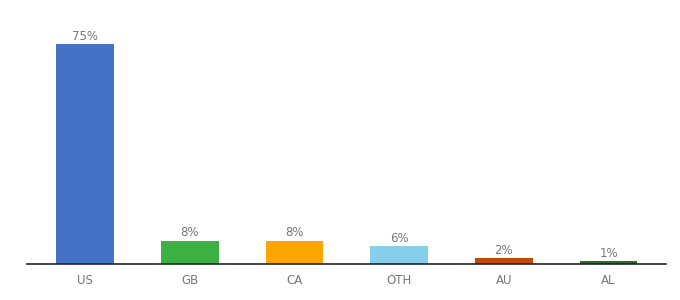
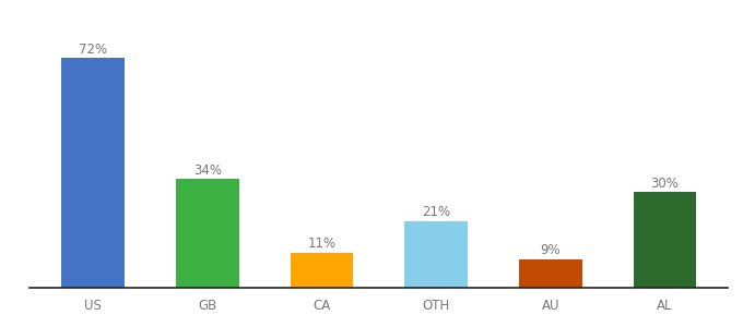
US: 75% -> 72%
GB: 8% -> 34%
CA: 8% -> 11%
OTH: 6% -> 21%
AU: 2% -> 9%
AL: 1% -> 30%
